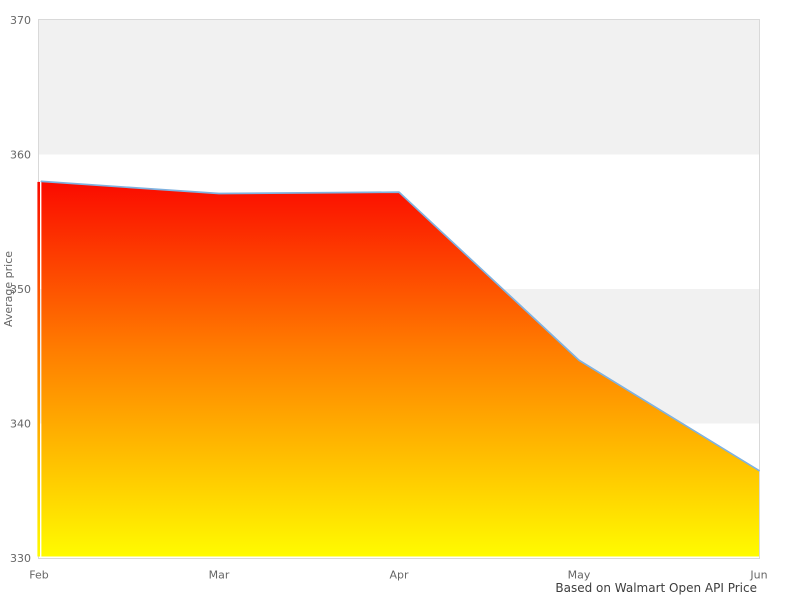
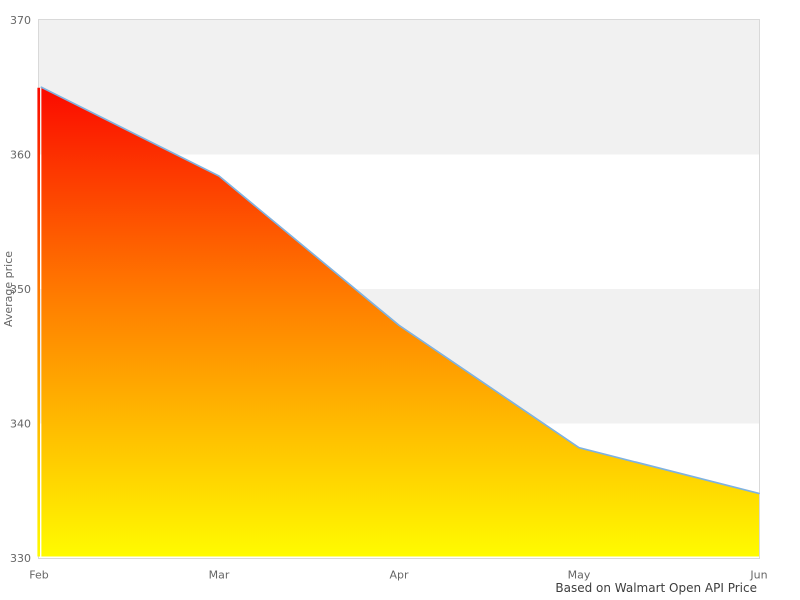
Feb: 358.0 -> 365.0
Mar: 357.1 -> 358.4
Apr: 357.2 -> 347.3
May: 344.7 -> 338.2
Jun: 336.5 -> 334.8
